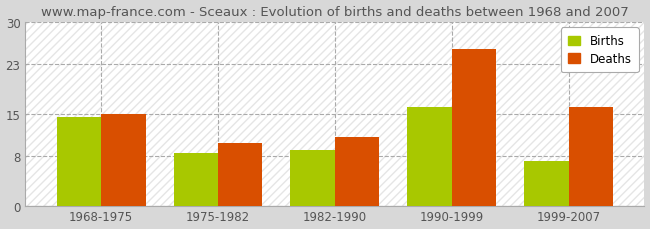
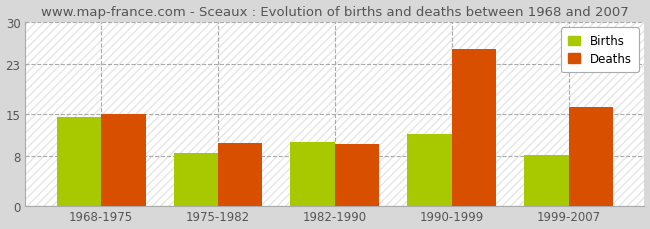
Births/1982-1990: 9.0 -> 10.4
Deaths/1982-1990: 11.2 -> 10.0
Births/1990-1999: 16.0 -> 11.6
Births/1999-2007: 7.2 -> 8.2
